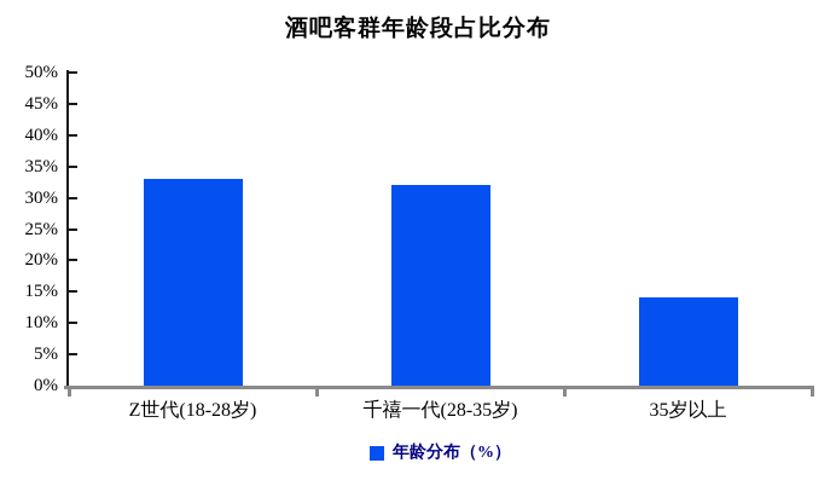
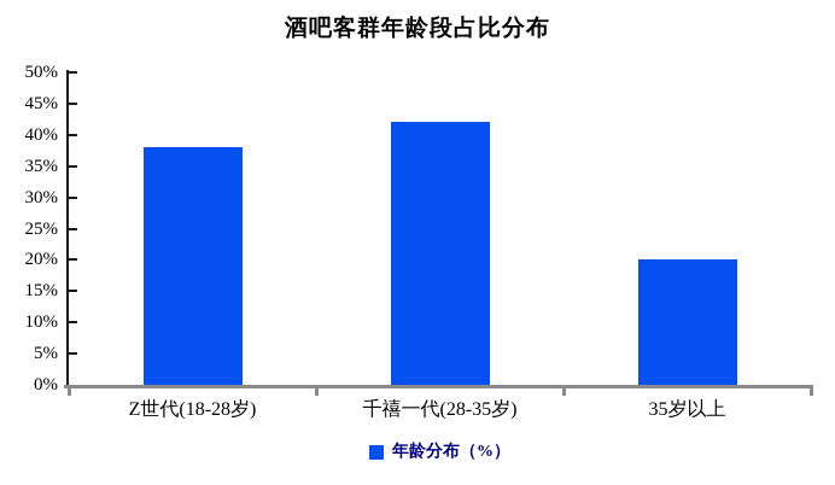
Z世代(18-28岁): 33% -> 38%
千禧一代(28-35岁): 32% -> 42%
35岁以上: 14% -> 20%
